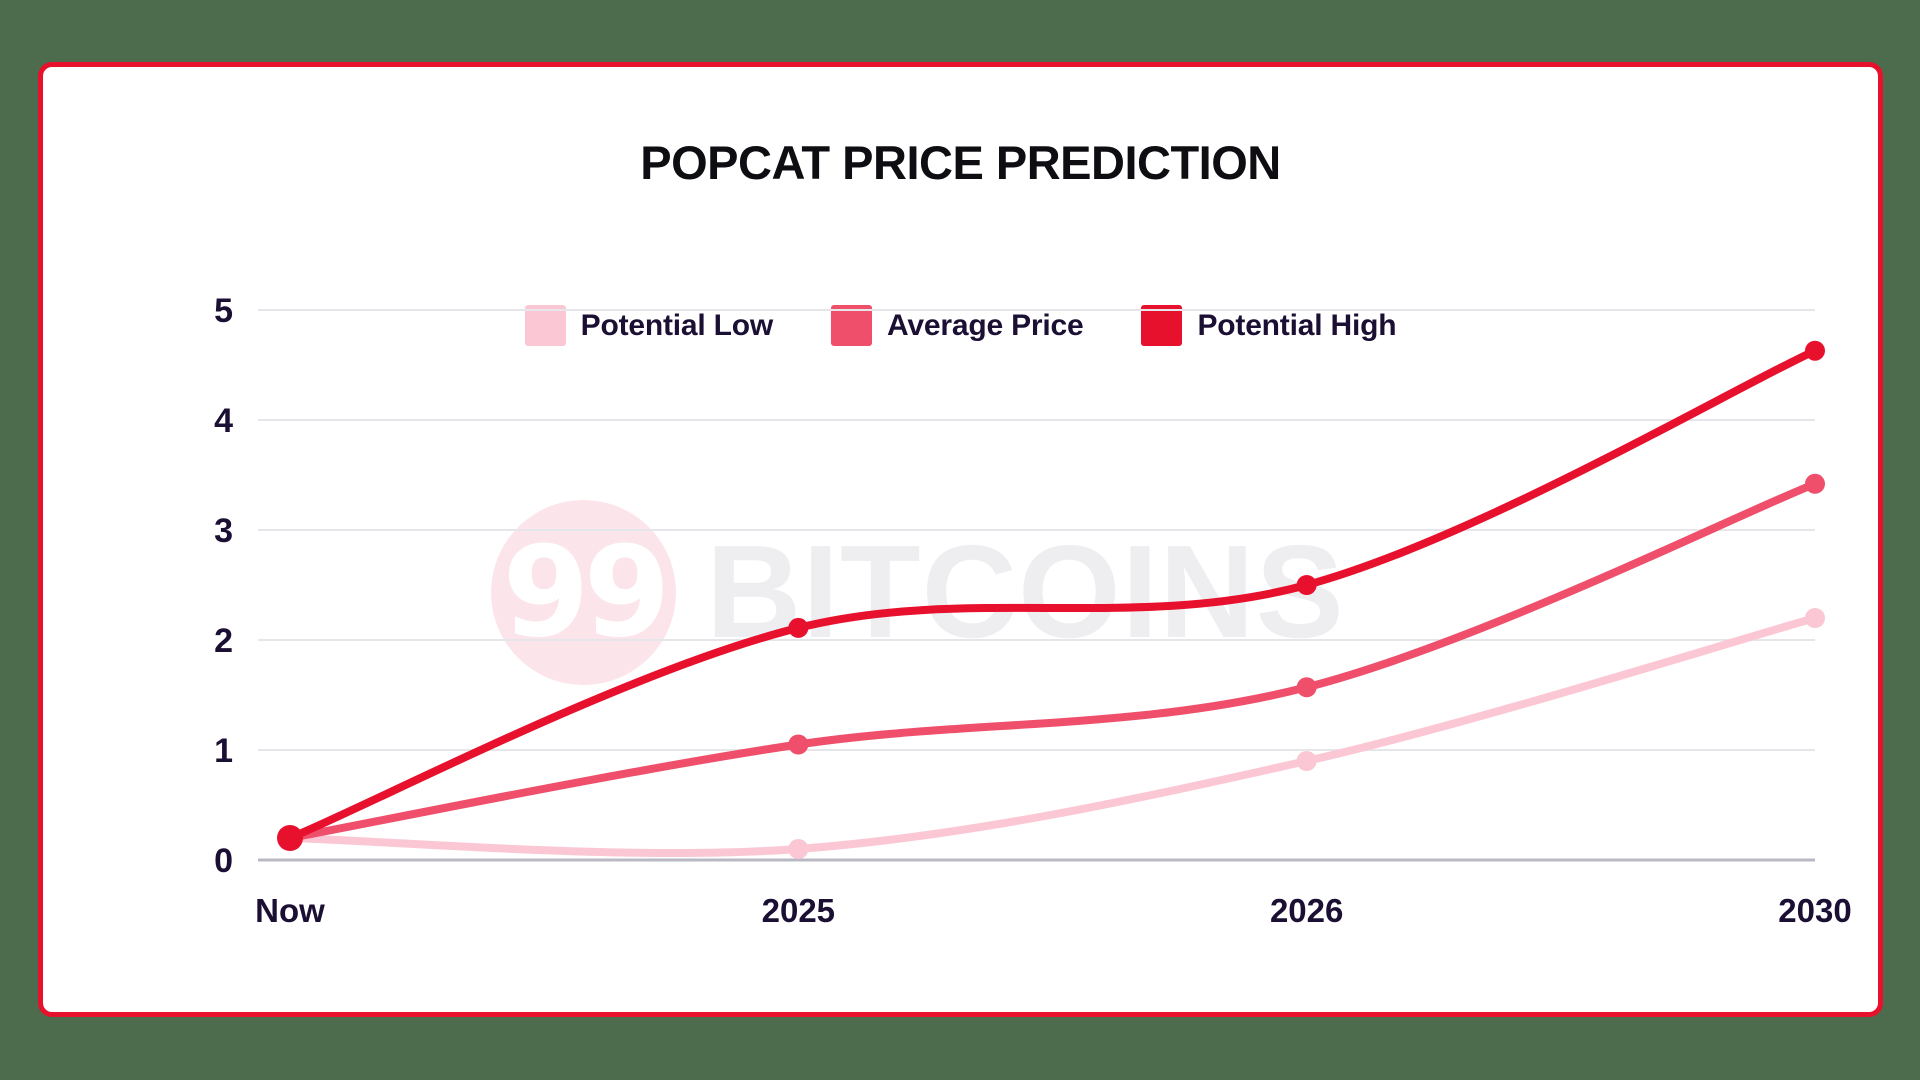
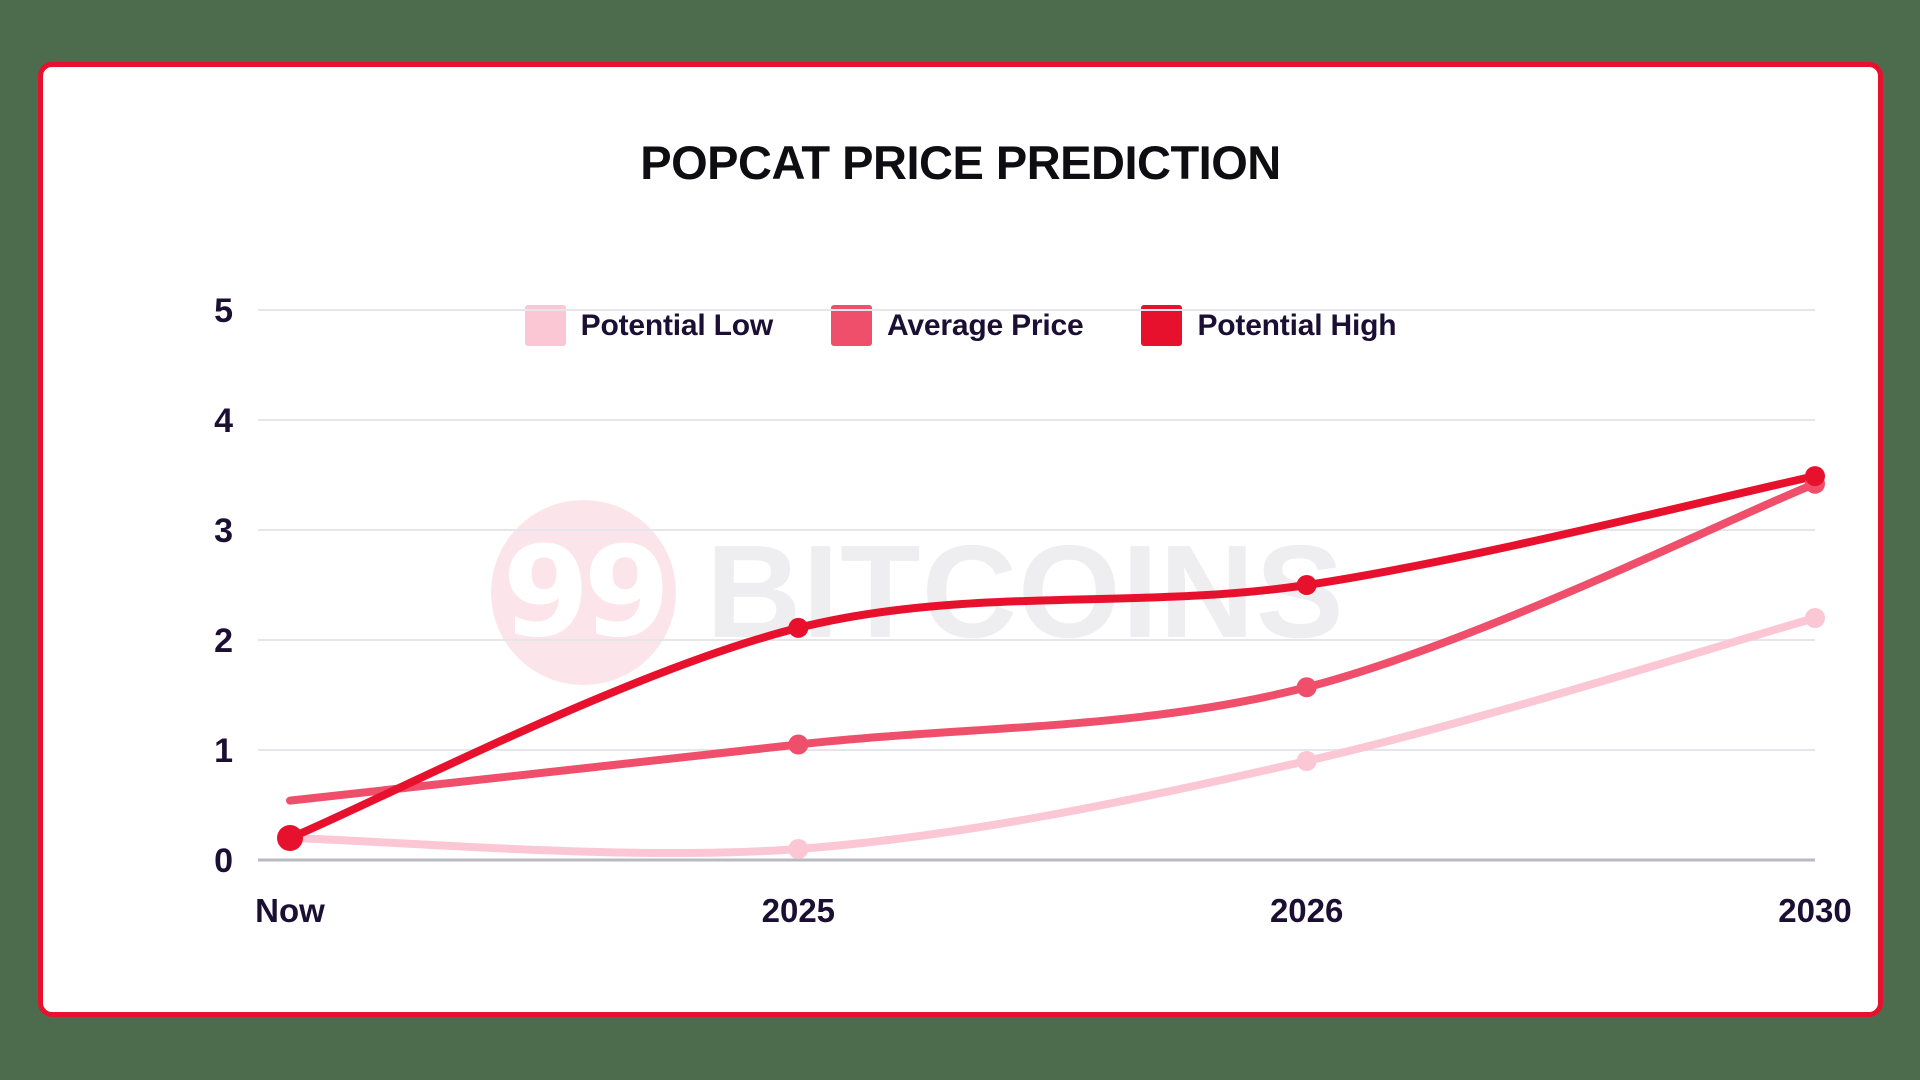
Average Price/Now: 0.20 -> 0.54
Potential High/2030: 4.63 -> 3.49
